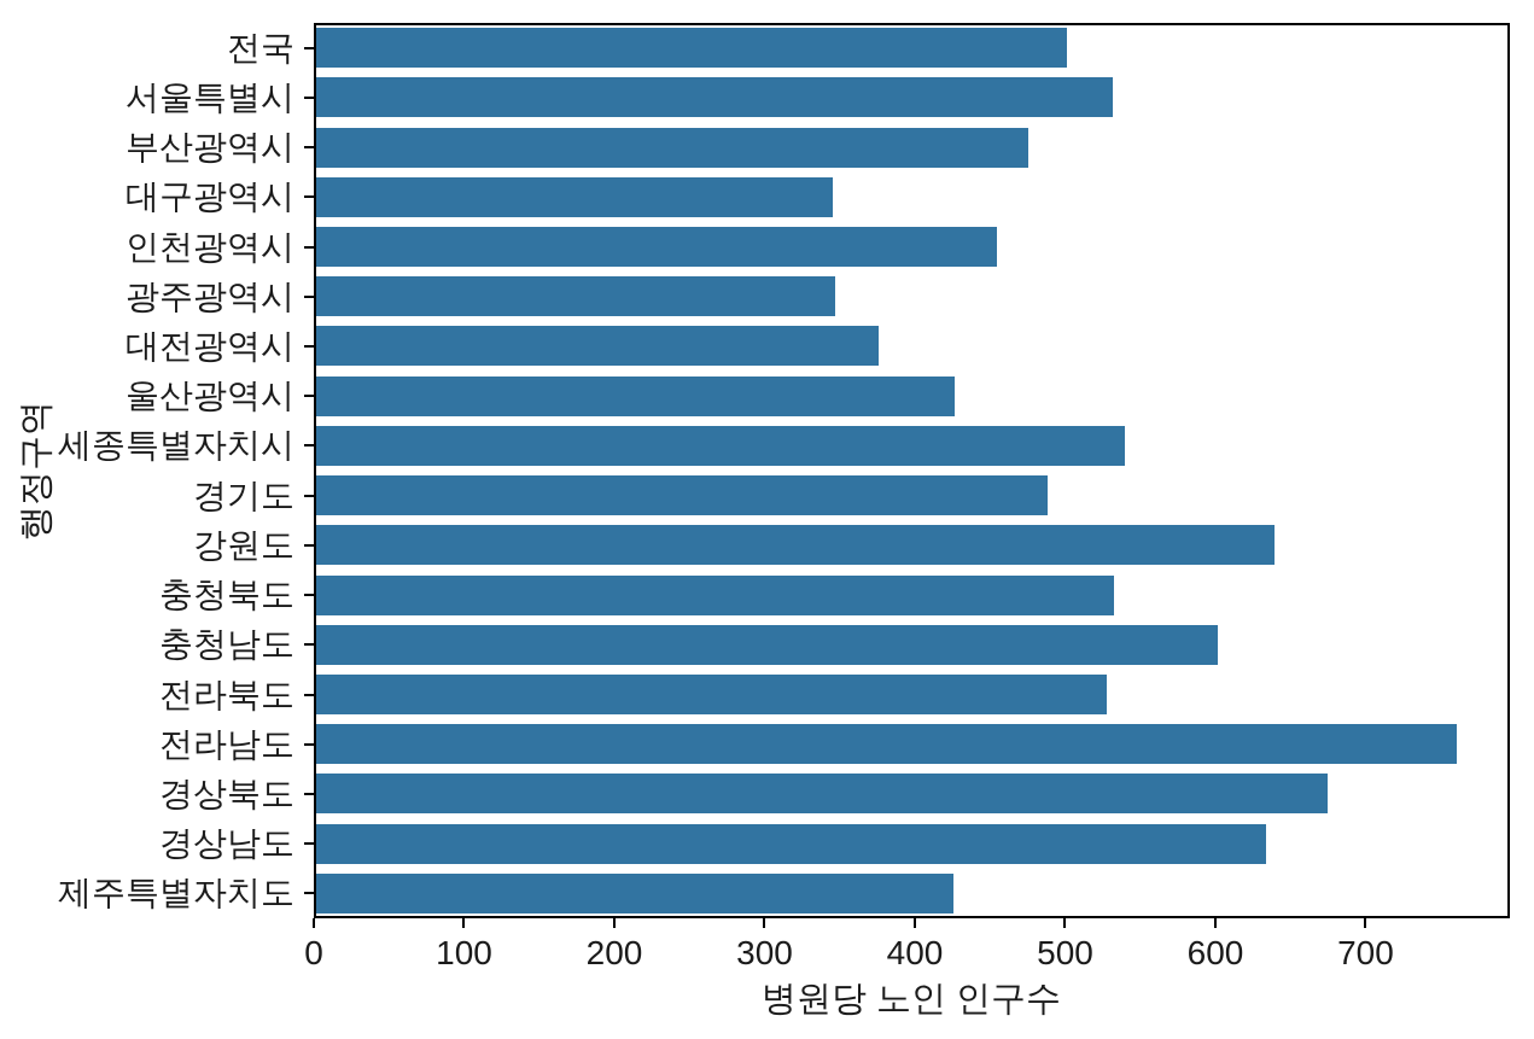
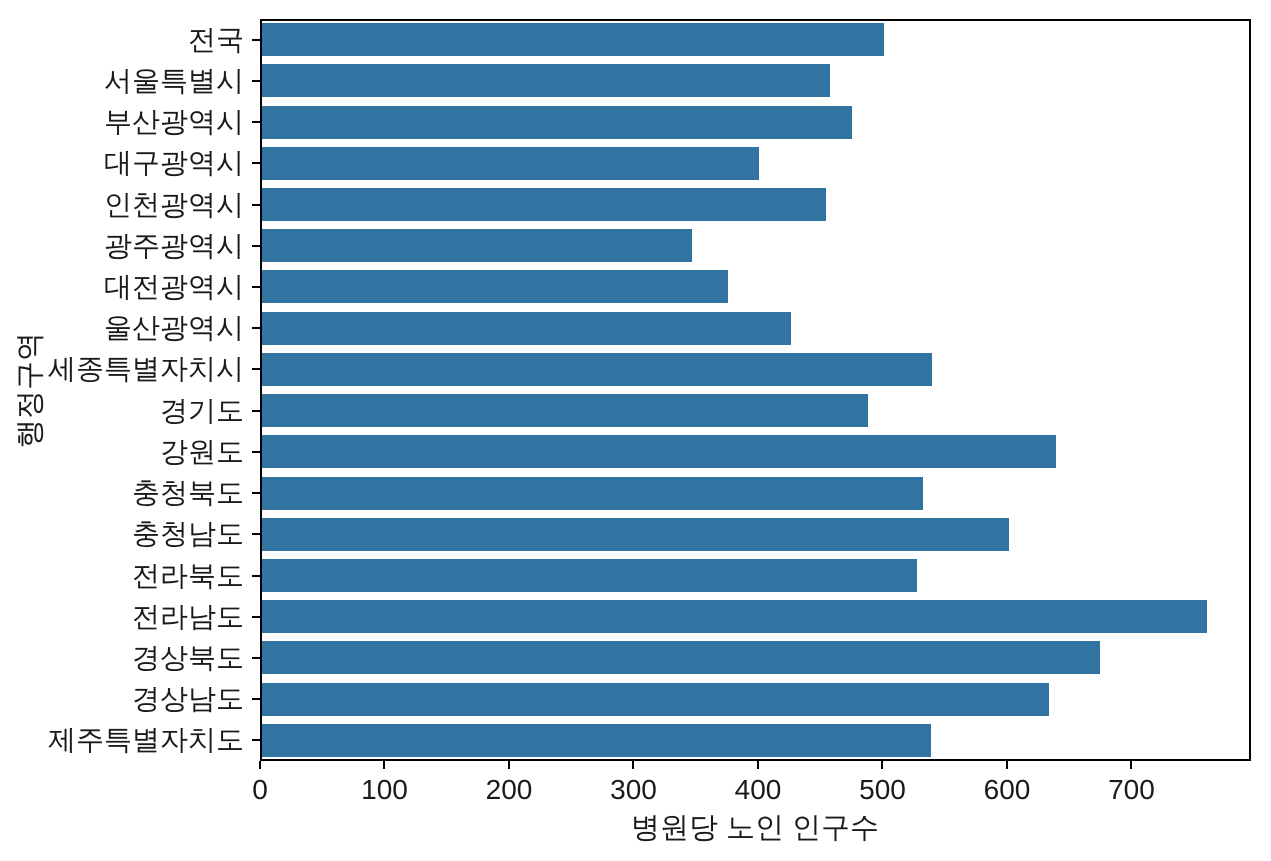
서울특별시: 530 -> 456
대구광역시: 344 -> 399
제주특별자치도: 424 -> 537
